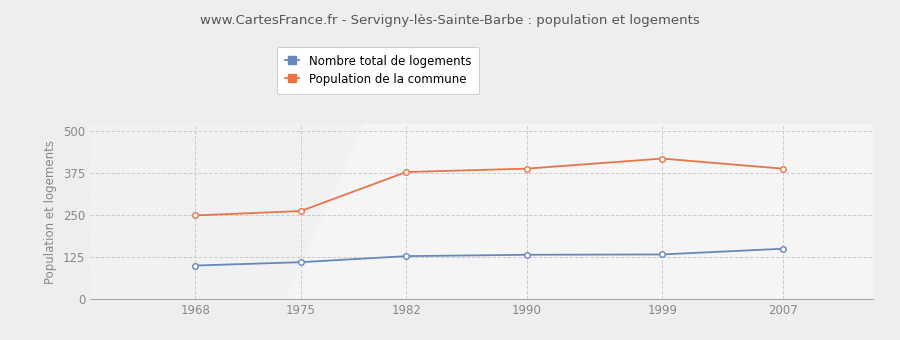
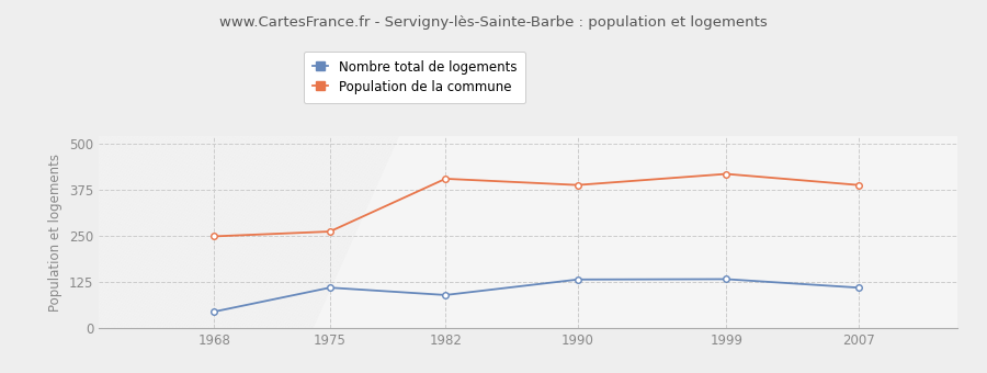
Nombre total de logements/1968: 100 -> 45
Nombre total de logements/1982: 128 -> 90
Population de la commune/1982: 378 -> 405
Nombre total de logements/2007: 150 -> 110
